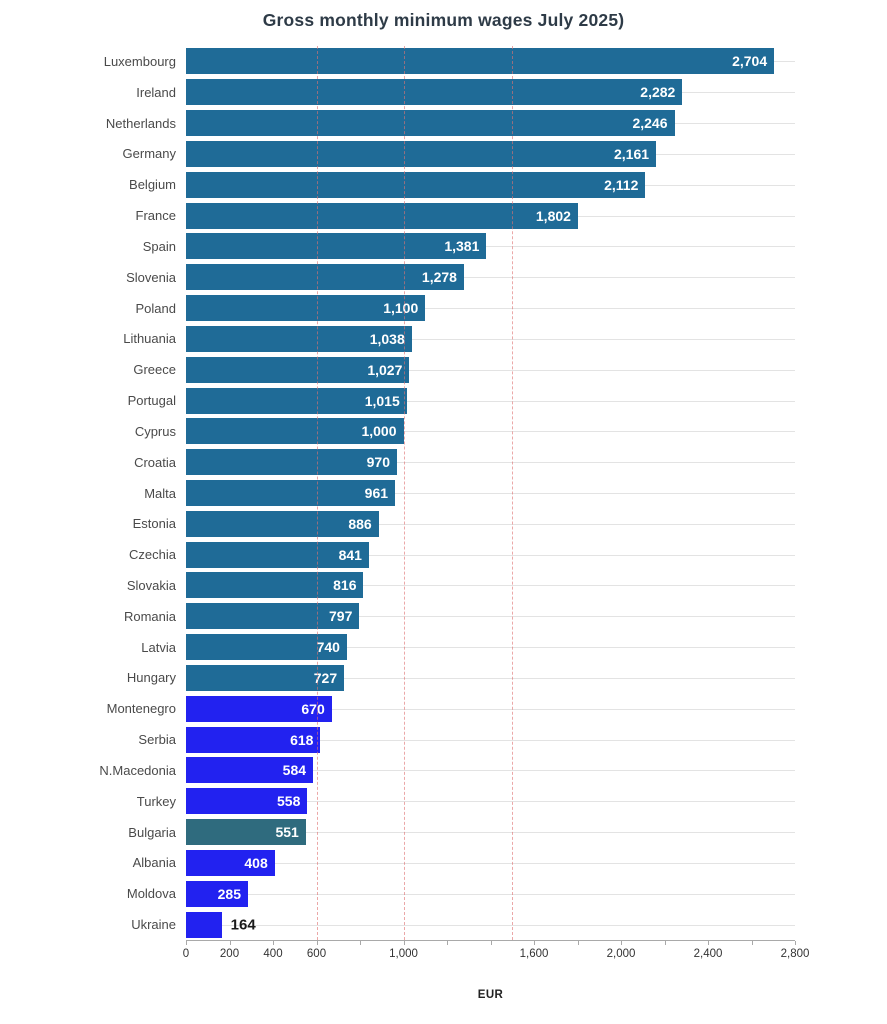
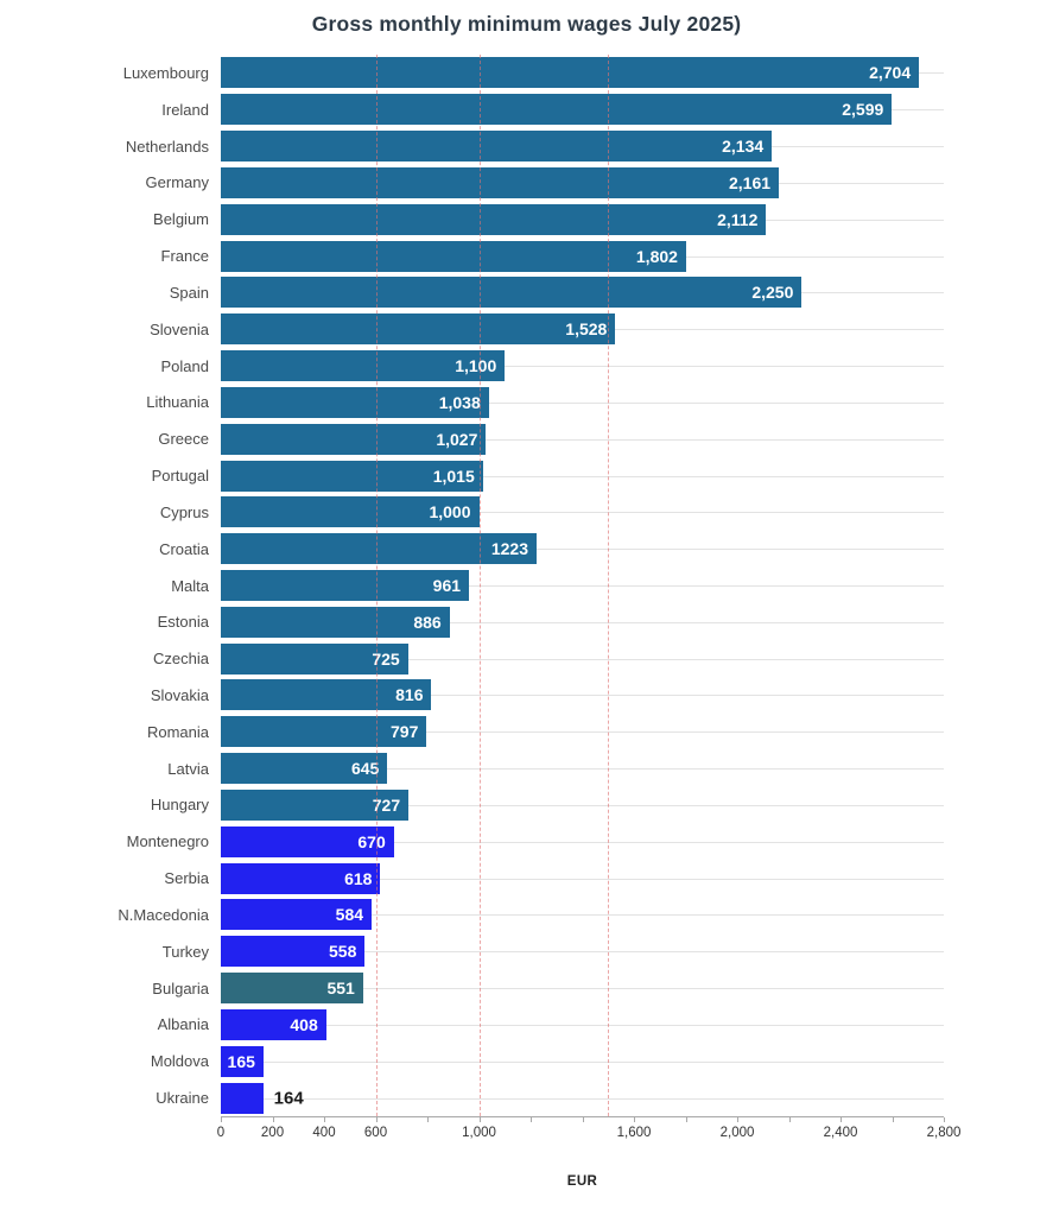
Ireland: 2,282 -> 2,599
Netherlands: 2,246 -> 2,134
Spain: 1,381 -> 2,250
Slovenia: 1,278 -> 1,528
Croatia: 970 -> 1223
Czechia: 841 -> 725
Latvia: 740 -> 645
Moldova: 285 -> 165
